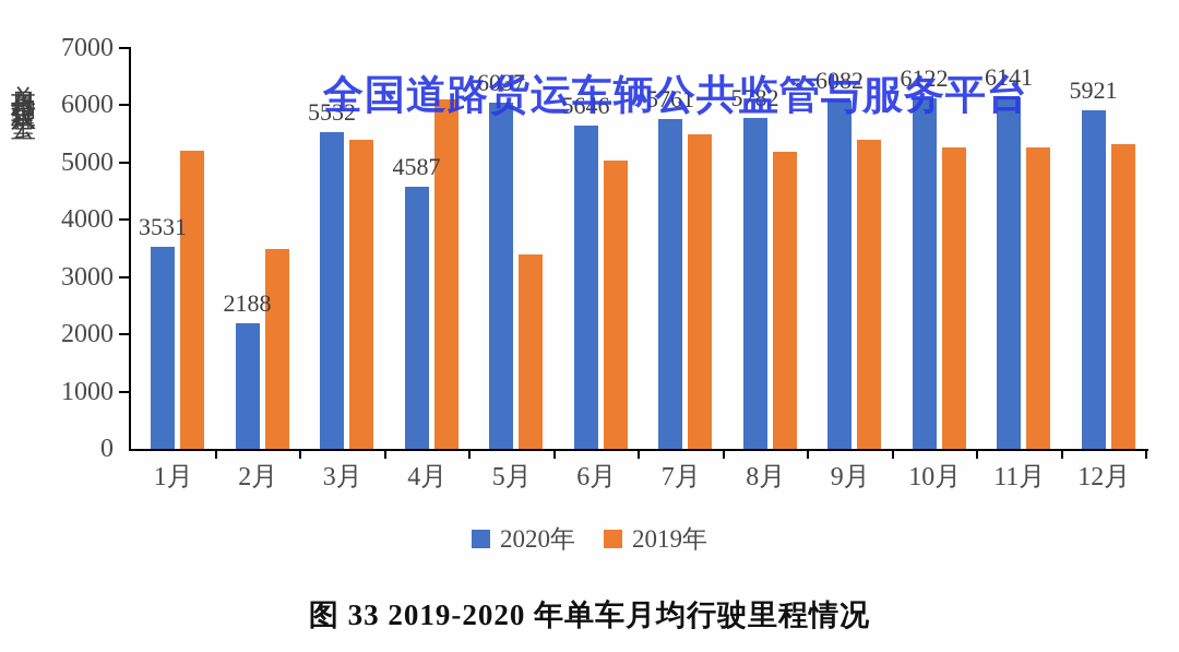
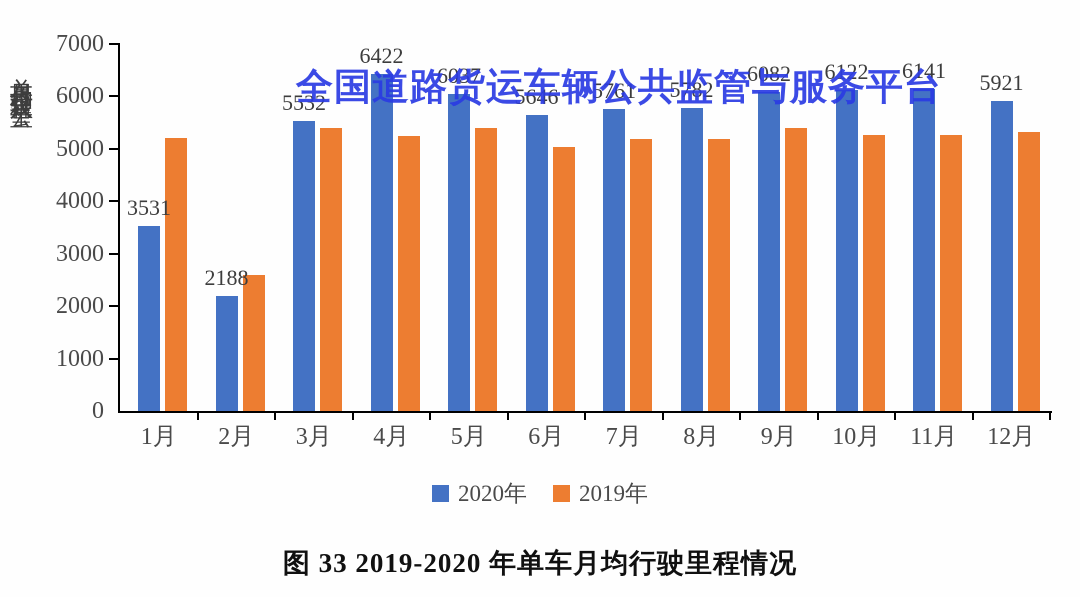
2019年/2月: 3500 -> 2600
2020年/4月: 4587 -> 6422
2019年/4月: 6100 -> 5200
2019年/5月: 3400 -> 5400
2019年/7月: 5500 -> 5200
